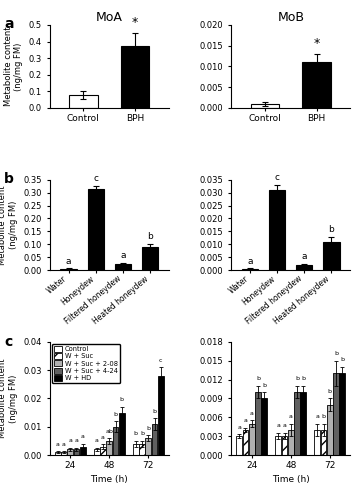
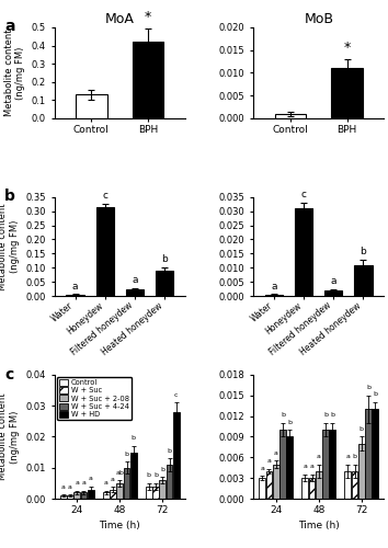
MoA/Control: 0.08 -> 0.13
MoA/BPH: 0.38 -> 0.42
